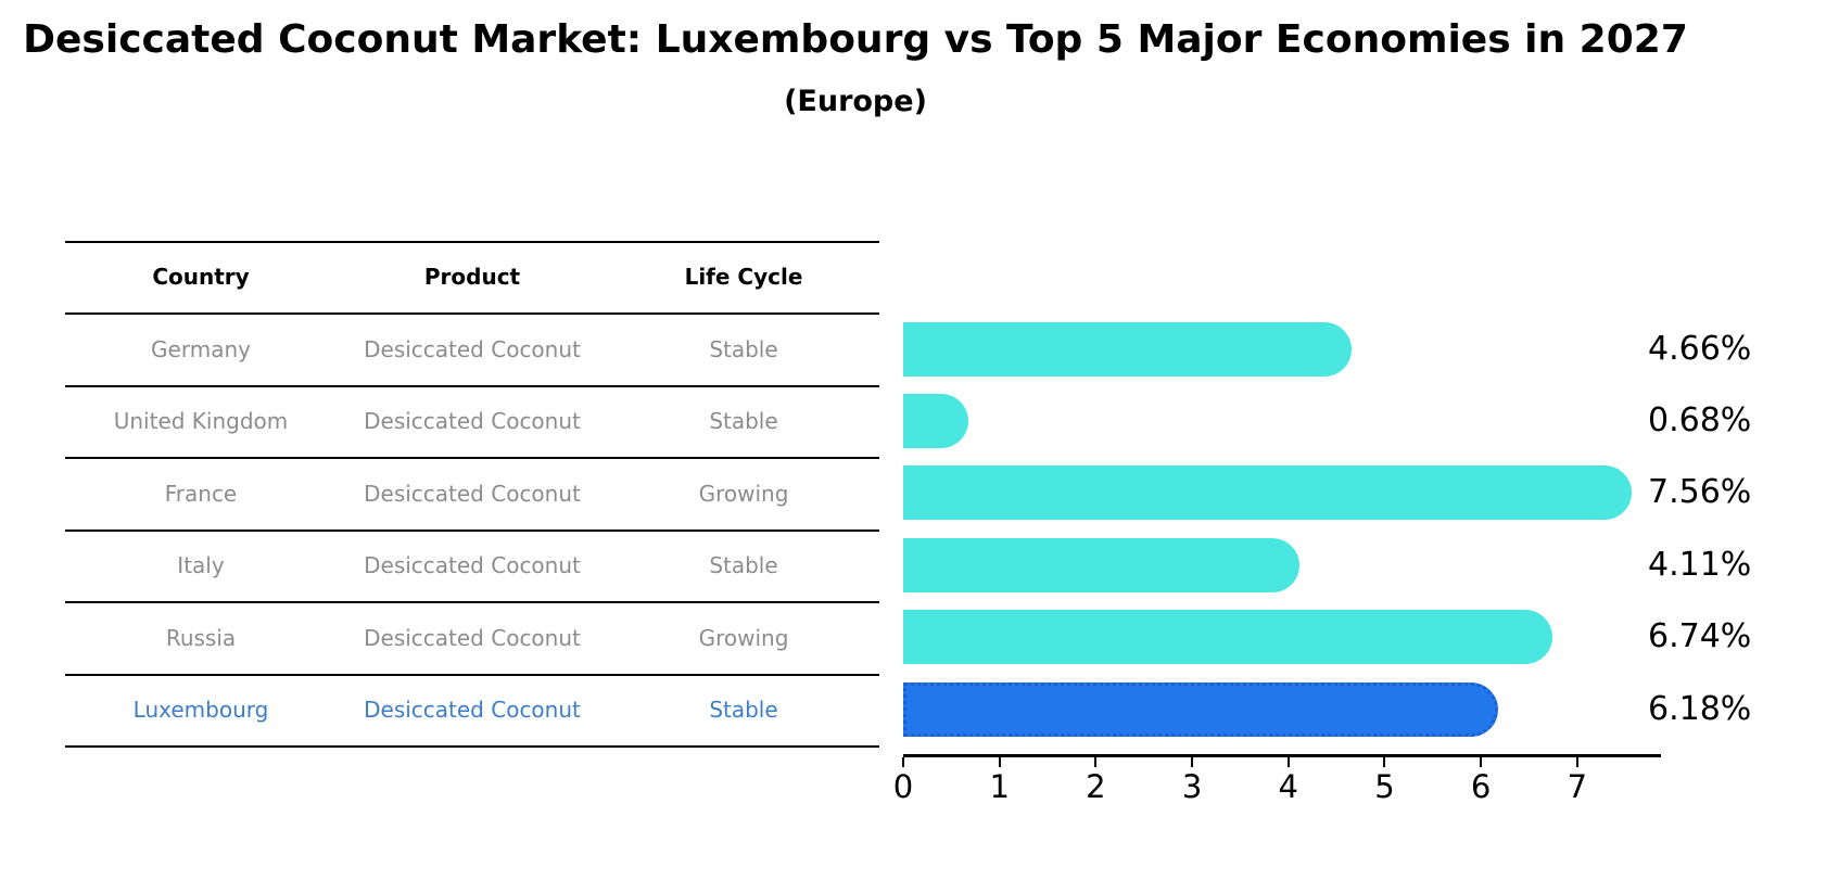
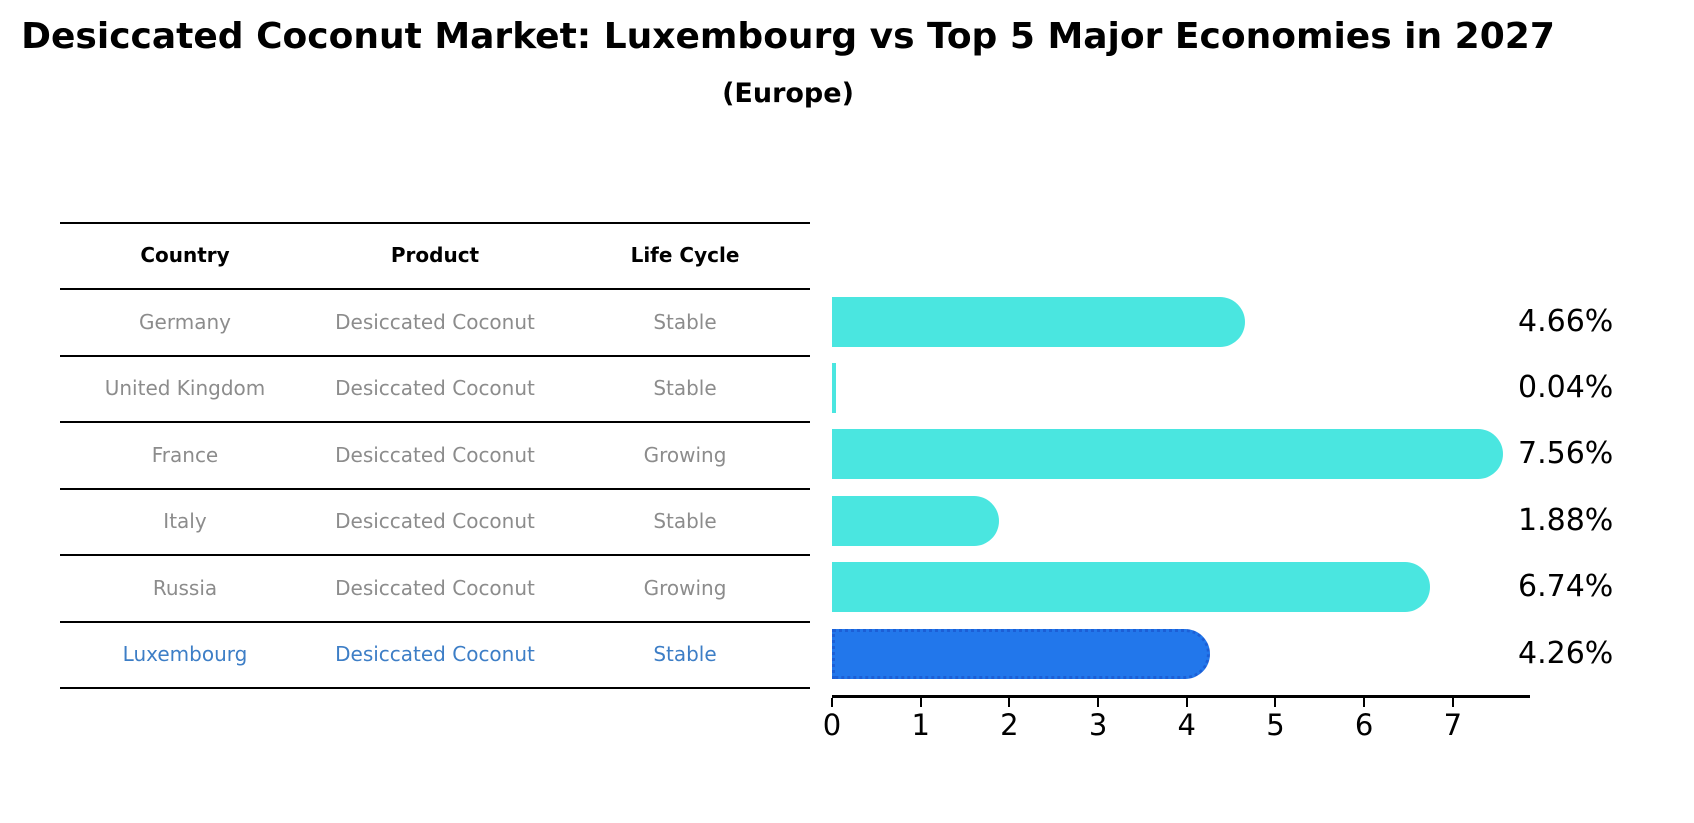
United Kingdom: 0.68% -> 0.04%
Italy: 4.11% -> 1.88%
Luxembourg: 6.18% -> 4.26%
